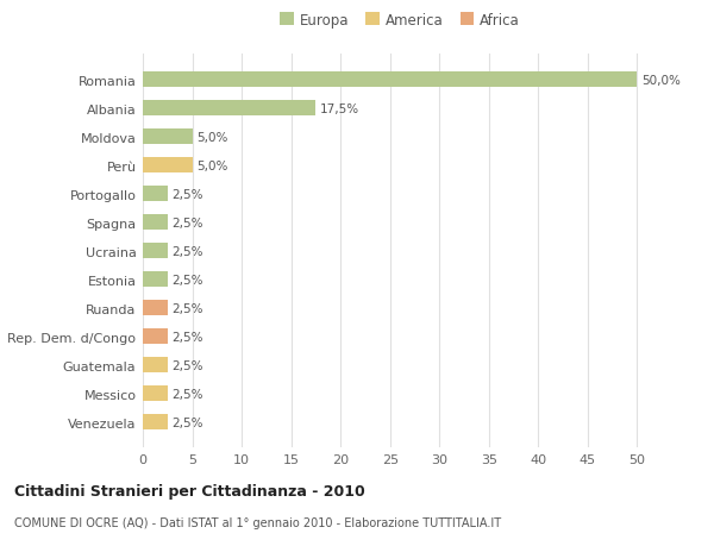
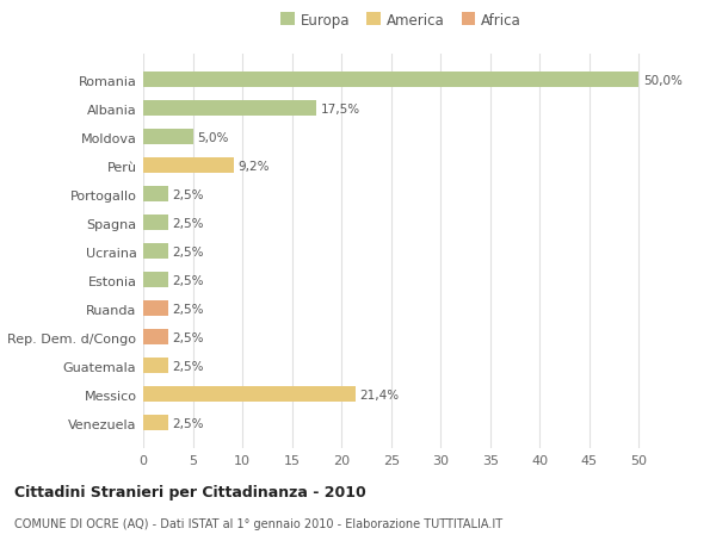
Perù: 5,0% -> 9,2%
Messico: 2,5% -> 21,4%
